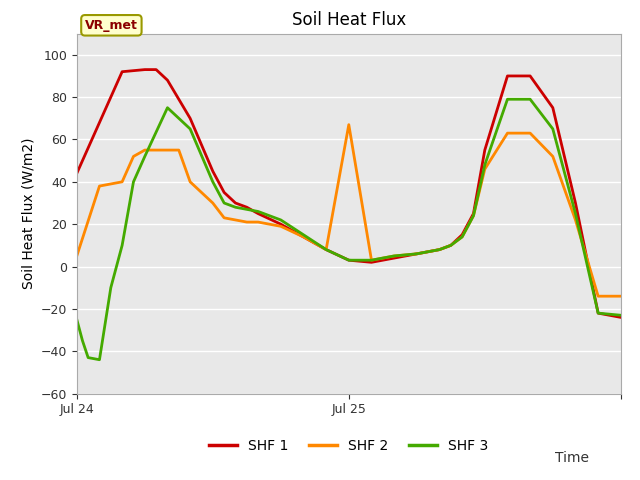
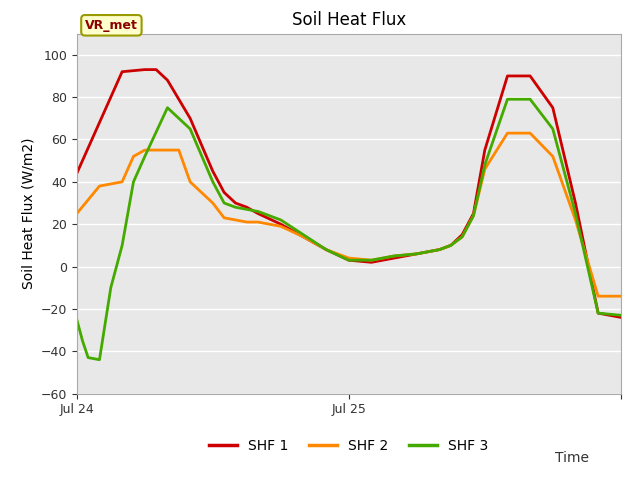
SHF 2/Jul 24: 5 -> 25
SHF 2/Jul 25: 67 -> 4
